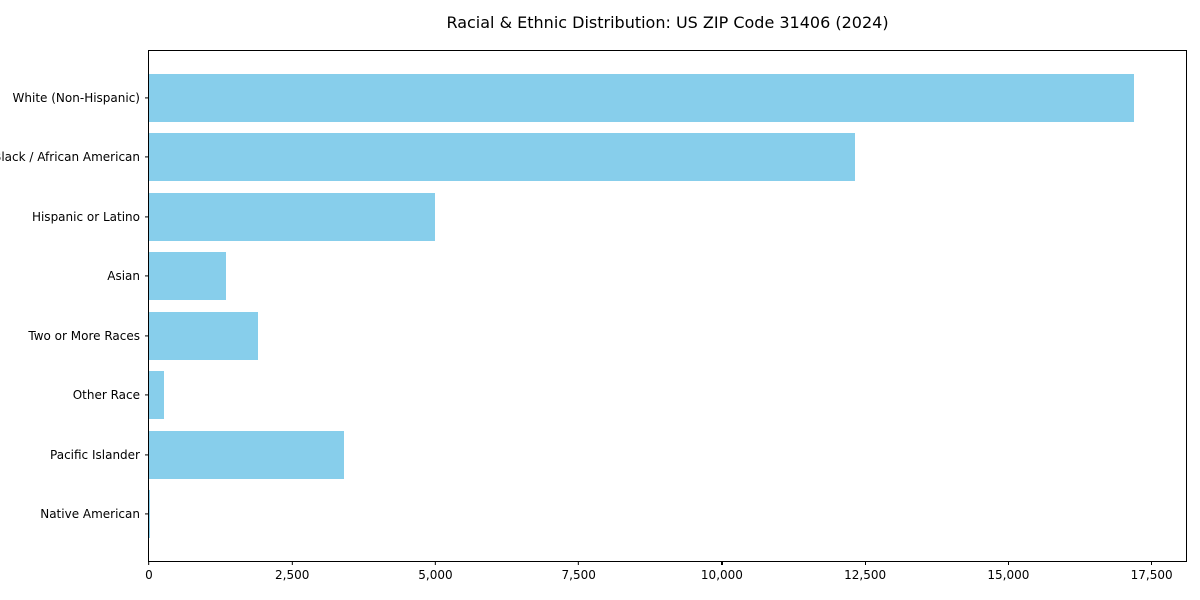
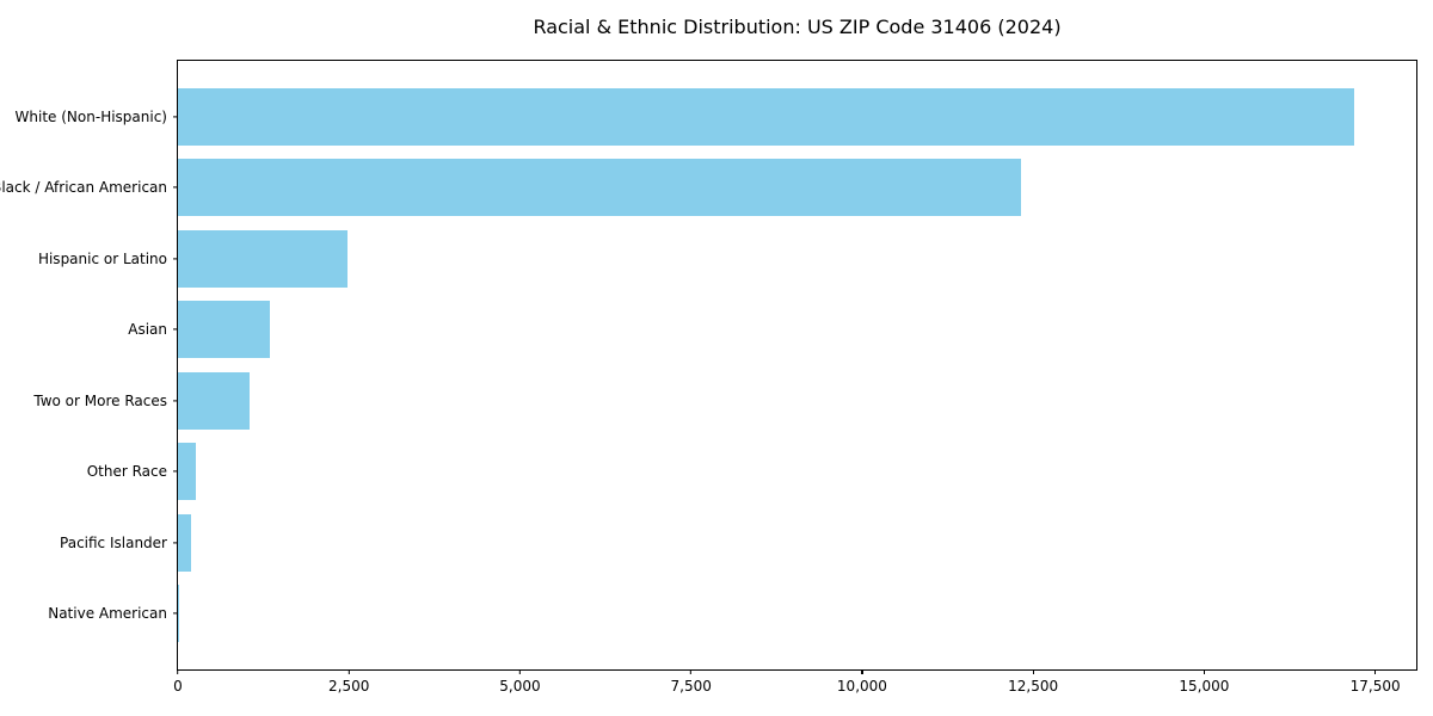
Hispanic or Latino: 5000 -> 2500
Two or More Races: 1900 -> 1000
Pacific Islander: 3400 -> 200
